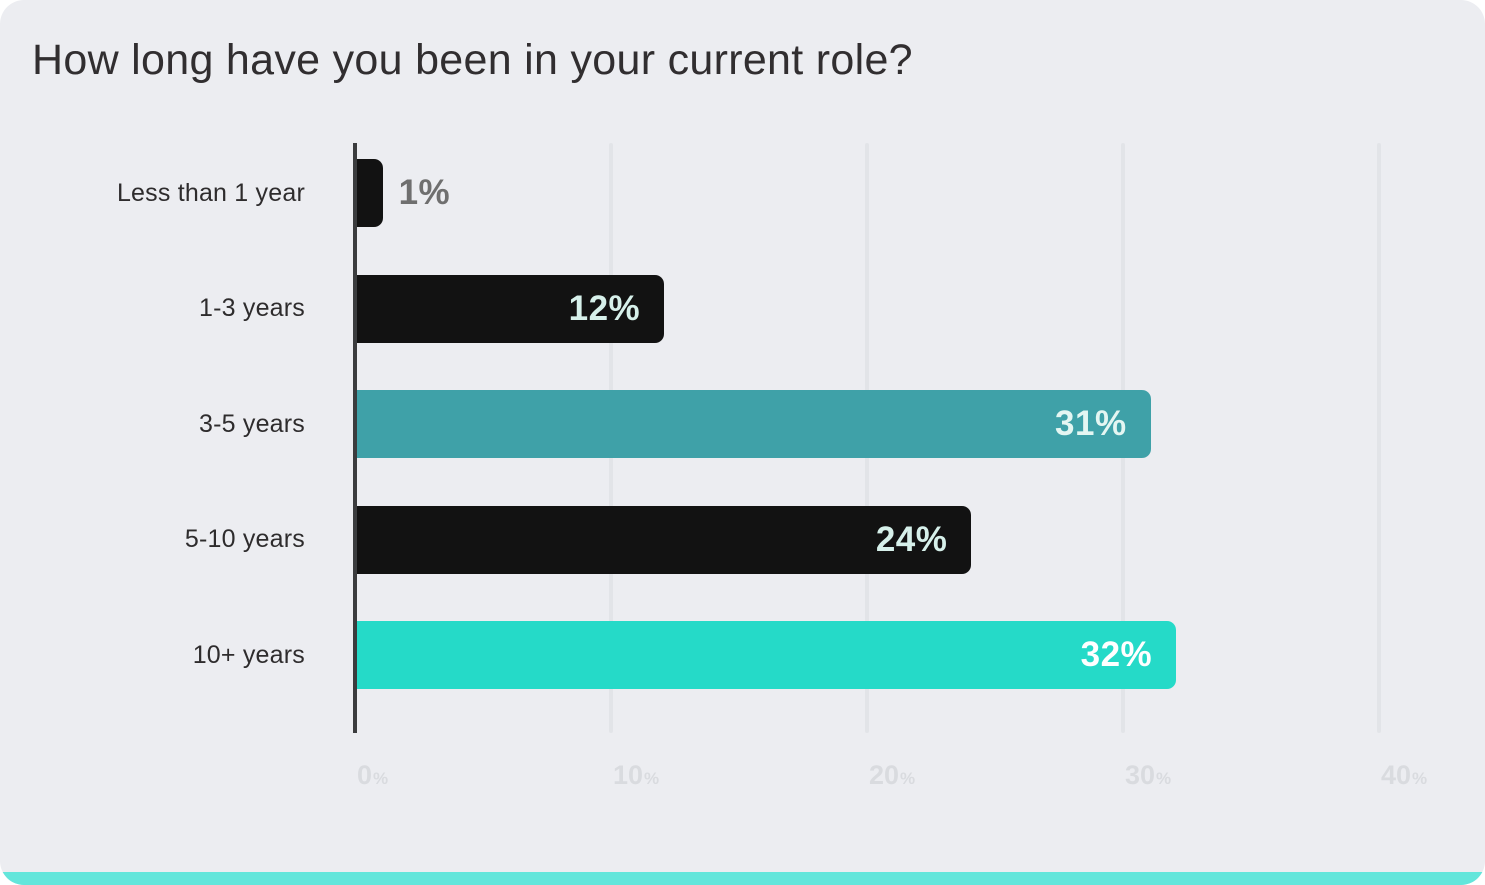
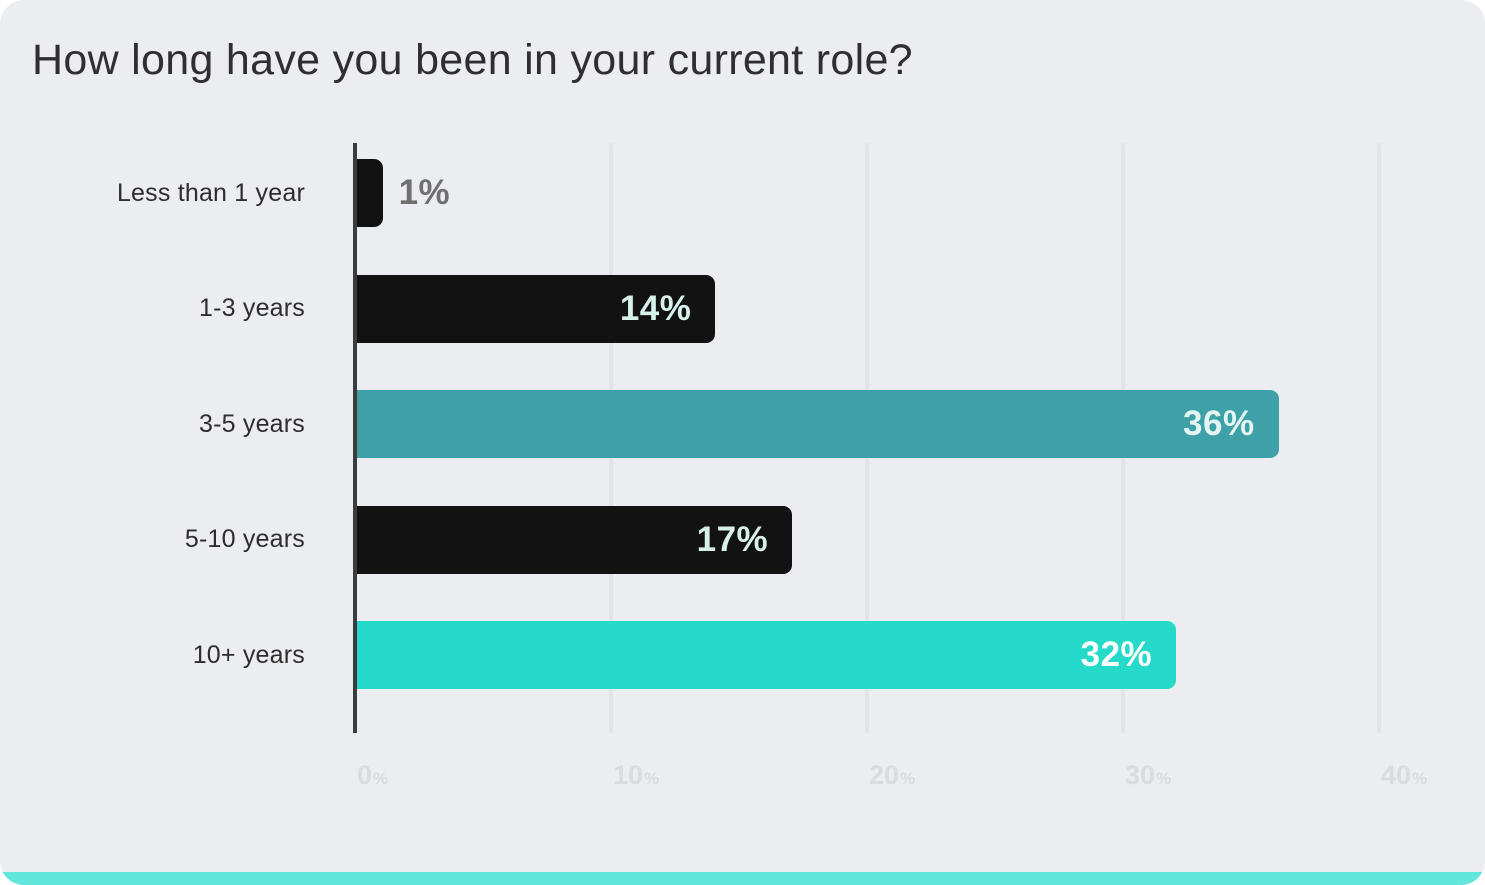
1-3 years: 12% -> 14%
3-5 years: 31% -> 36%
5-10 years: 24% -> 17%
